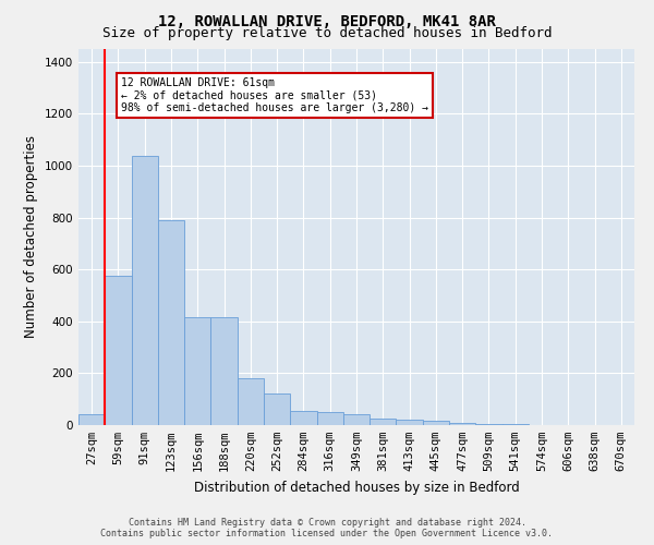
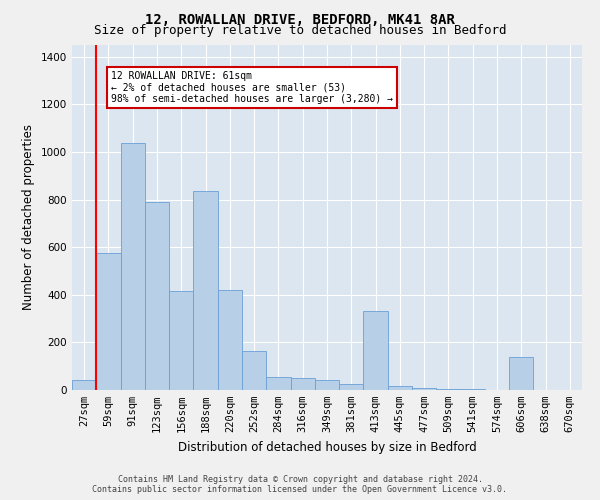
188sqm: 415 -> 835
220sqm: 180 -> 420
252sqm: 120 -> 165
413sqm: 20 -> 330
606sqm: 1 -> 140
